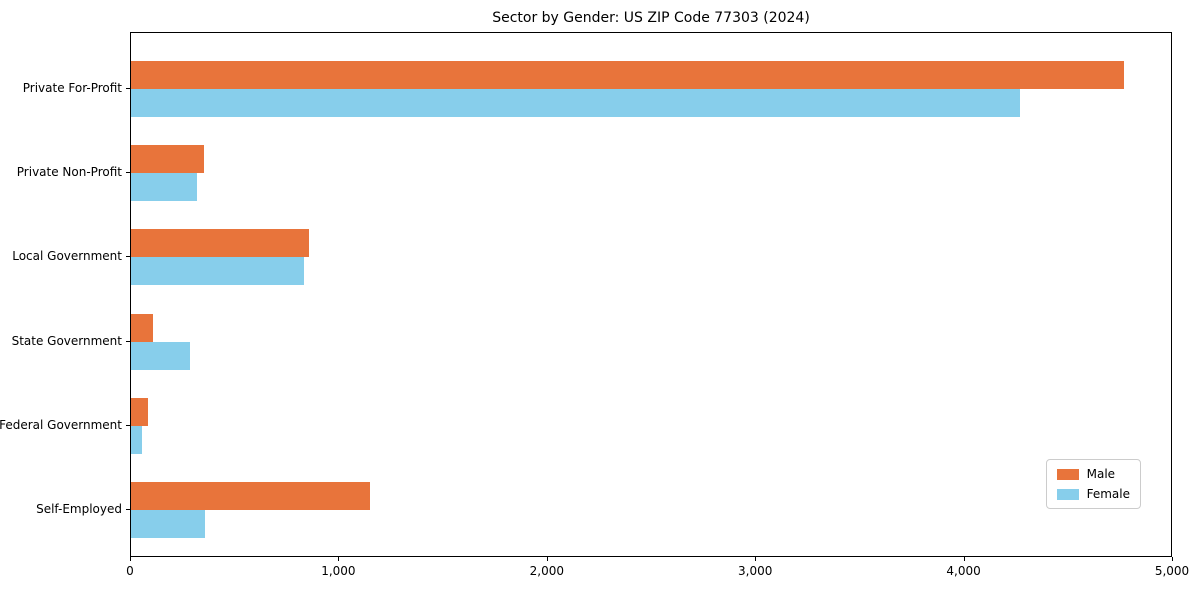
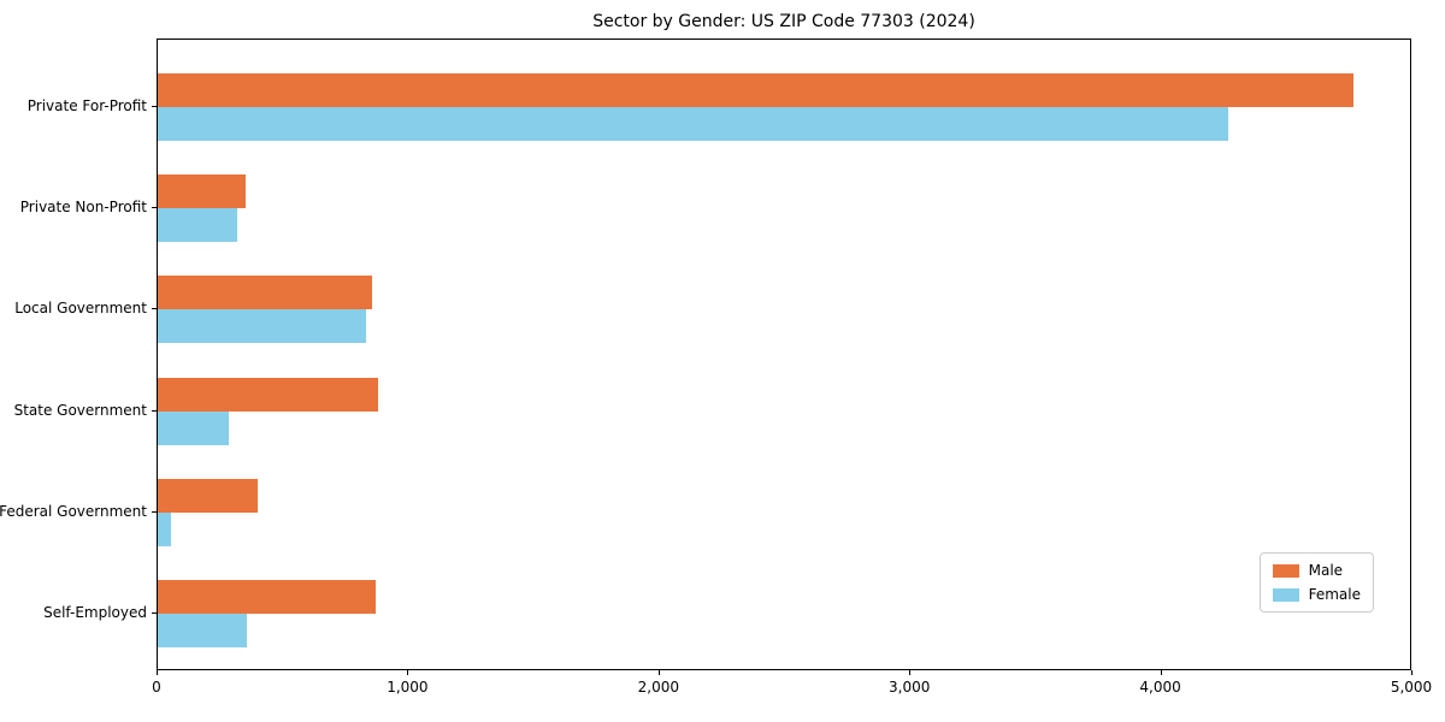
Male/State Government: 100 -> 880
Male/Federal Government: 80 -> 400
Male/Self-Employed: 1150 -> 870
